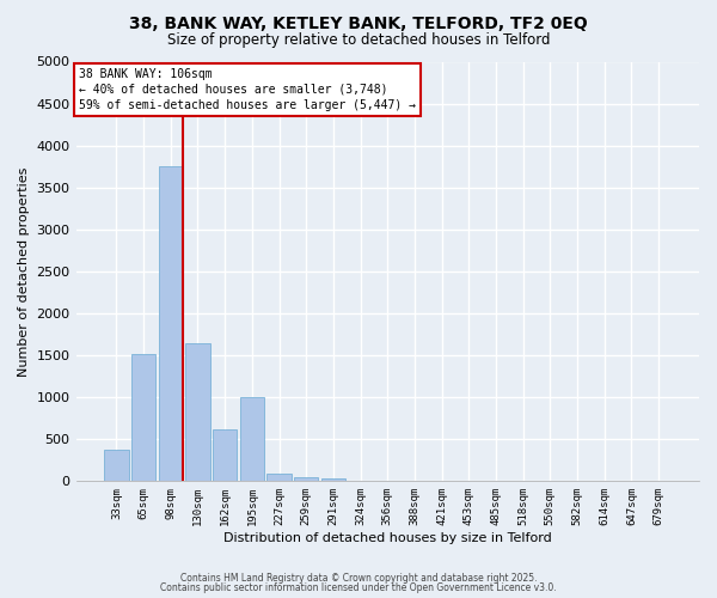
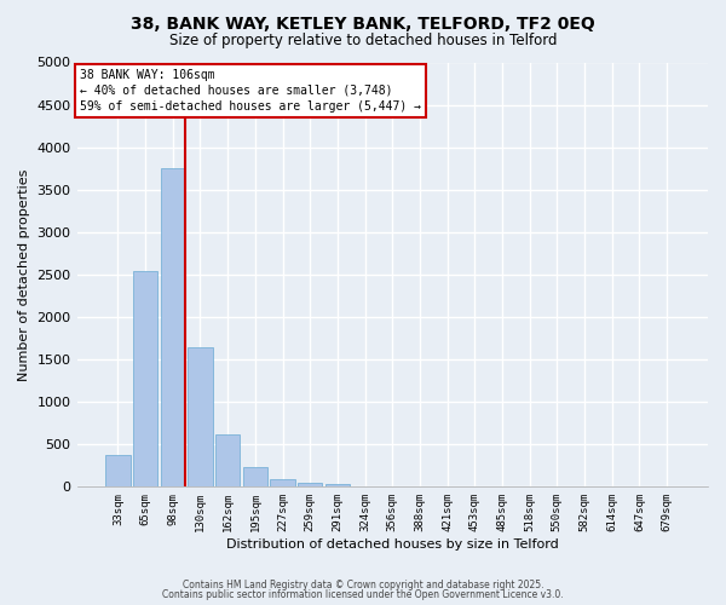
65sqm: 1520 -> 2540
195sqm: 1000 -> 230
